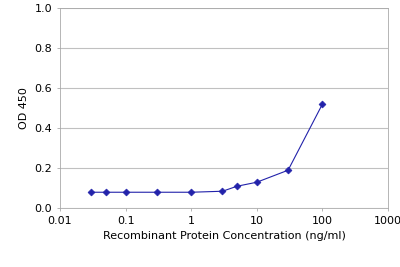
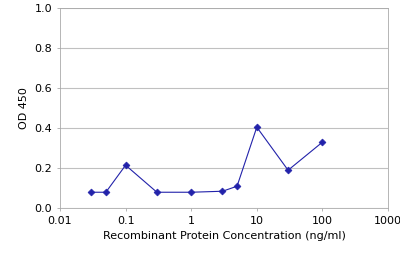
0.1: 0.080 -> 0.215
10: 0.130 -> 0.405
100: 0.520 -> 0.330
